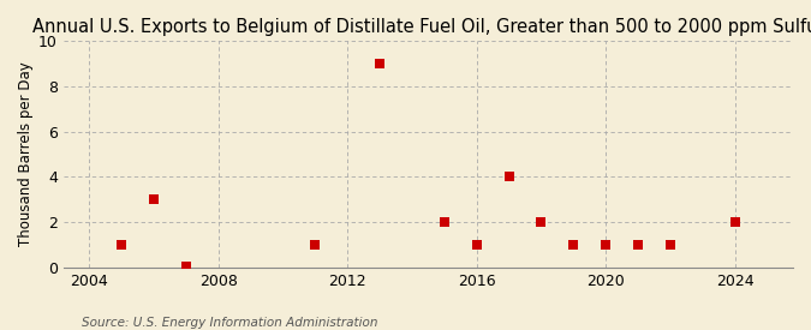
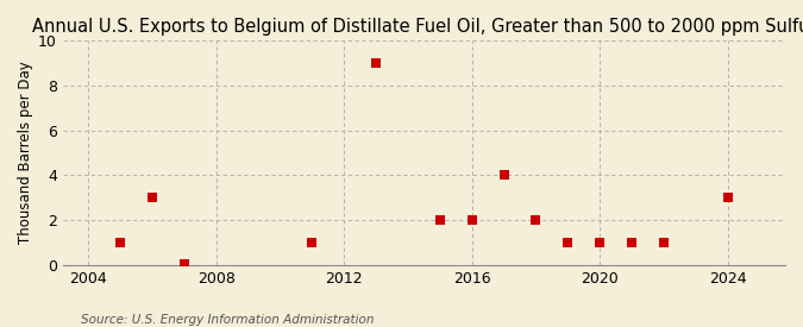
2016: 1.0 -> 2.0
2024: 2.0 -> 3.0
